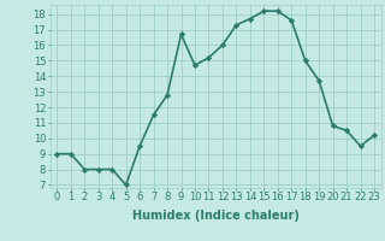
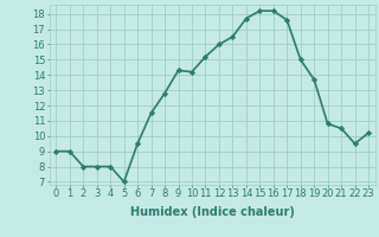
9: 16.7 -> 14.3
10: 14.7 -> 14.2
13: 17.3 -> 16.5
